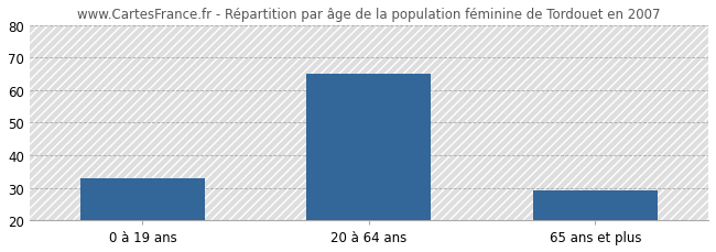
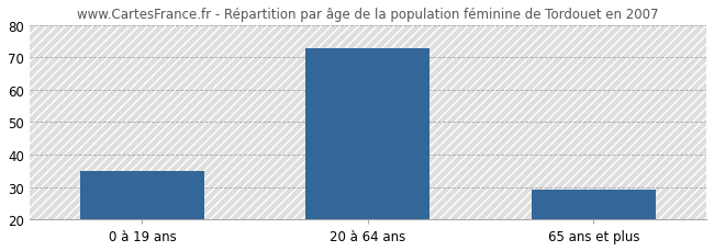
0 à 19 ans: 33 -> 35
20 à 64 ans: 65 -> 73
